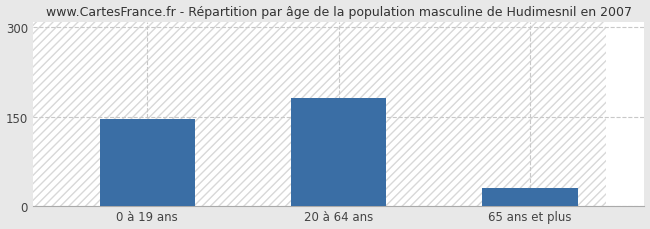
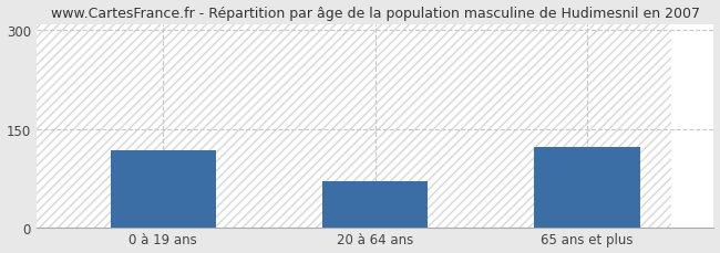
0 à 19 ans: 146 -> 118
20 à 64 ans: 182 -> 70
65 ans et plus: 30 -> 122
